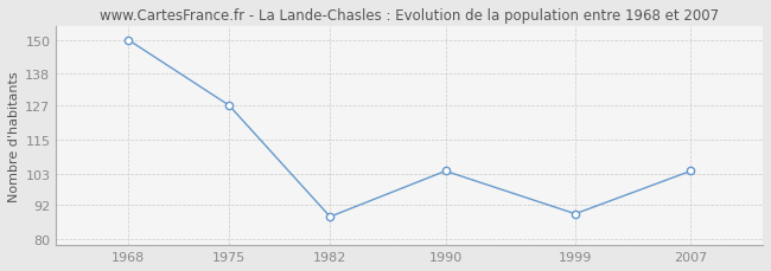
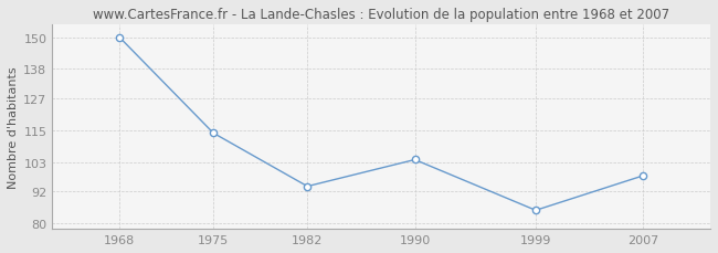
1975: 127 -> 114
1982: 88 -> 94
1999: 89 -> 85
2007: 104 -> 98
